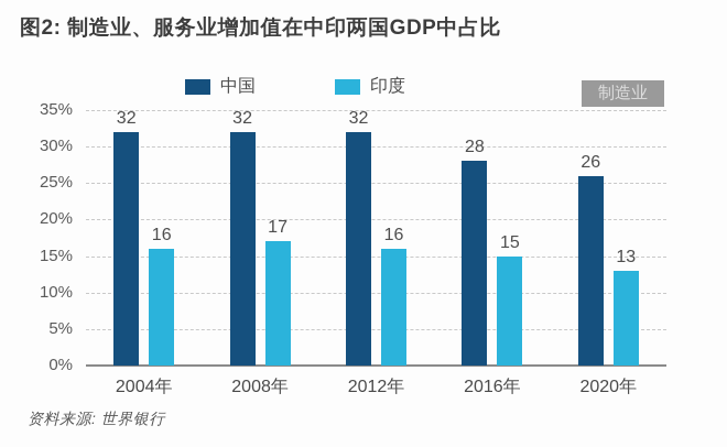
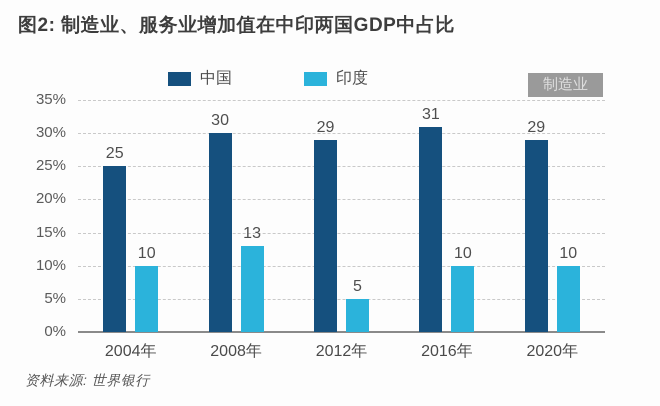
中国/2004年: 32 -> 25
印度/2004年: 16 -> 10
中国/2008年: 32 -> 30
印度/2008年: 17 -> 13
中国/2012年: 32 -> 29
印度/2012年: 16 -> 5
中国/2016年: 28 -> 31
印度/2016年: 15 -> 10
中国/2020年: 26 -> 29
印度/2020年: 13 -> 10
